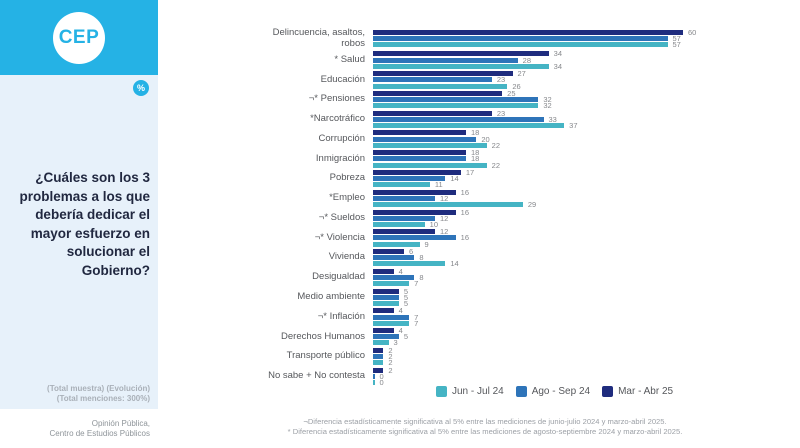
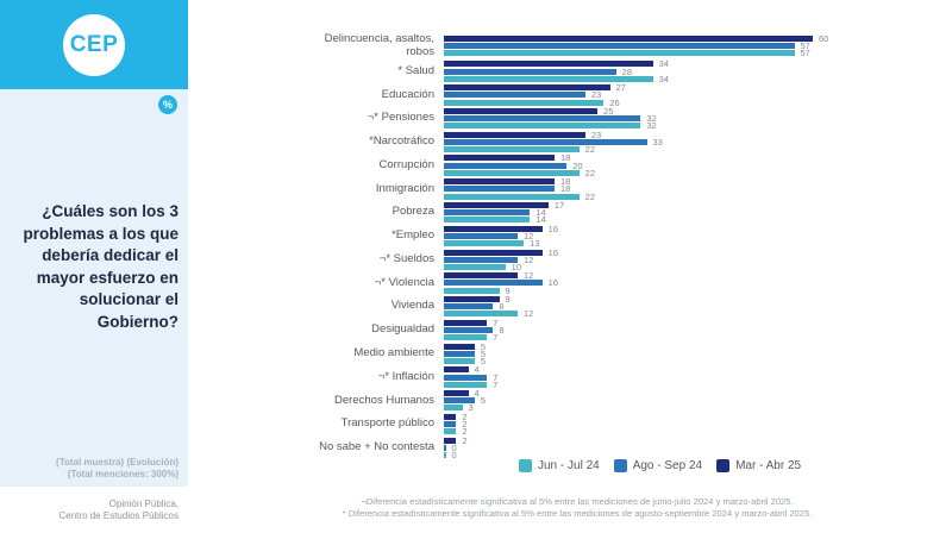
Jun - Jul 24/*Narcotráfico: 37 -> 22
Jun - Jul 24/Pobreza: 11 -> 14
Jun - Jul 24/*Empleo: 29 -> 13
Mar - Abr 25/Vivienda: 6 -> 9
Jun - Jul 24/Vivienda: 14 -> 12
Mar - Abr 25/Desigualdad: 4 -> 7
